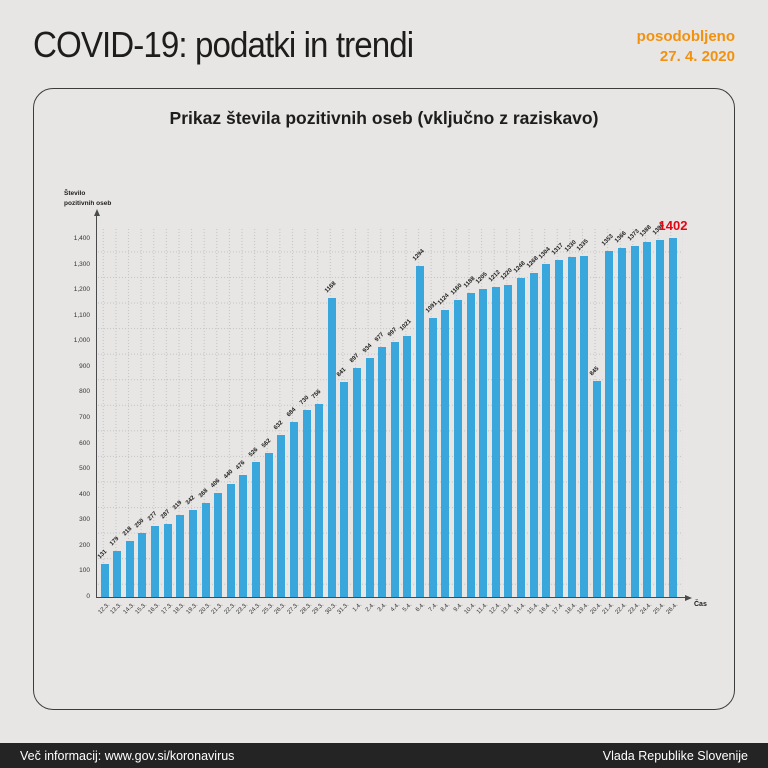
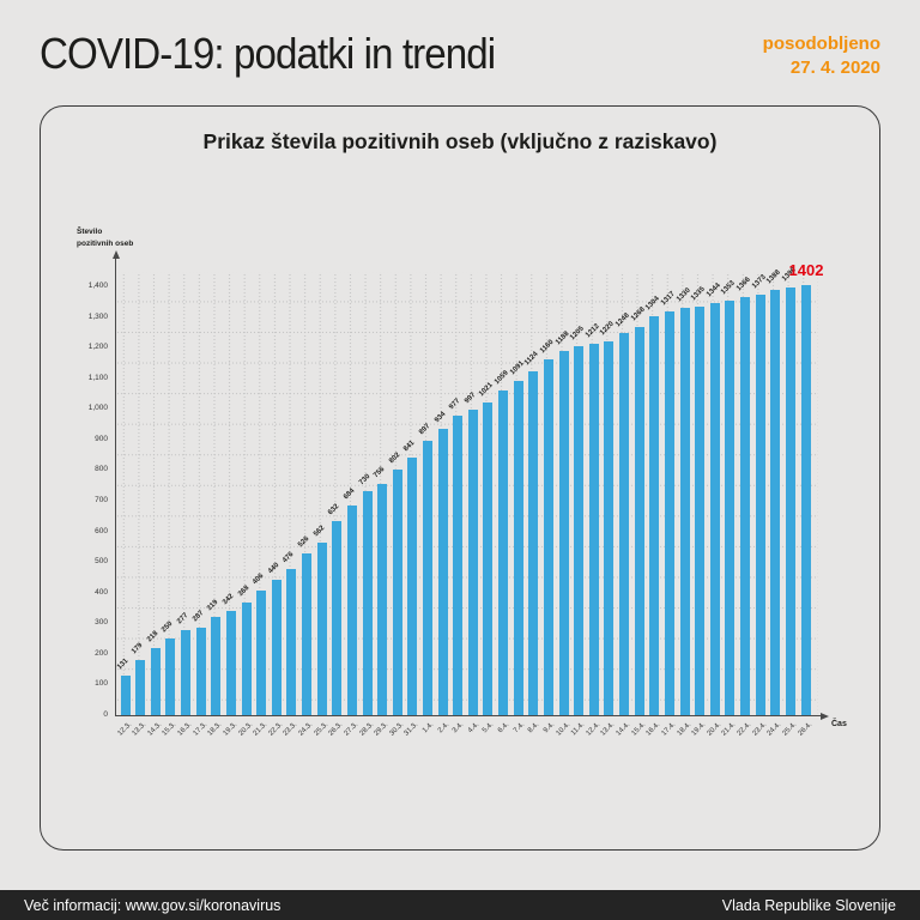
30.3.: 1168 -> 802
6.4.: 1294 -> 1059
20.4.: 845 -> 1344
